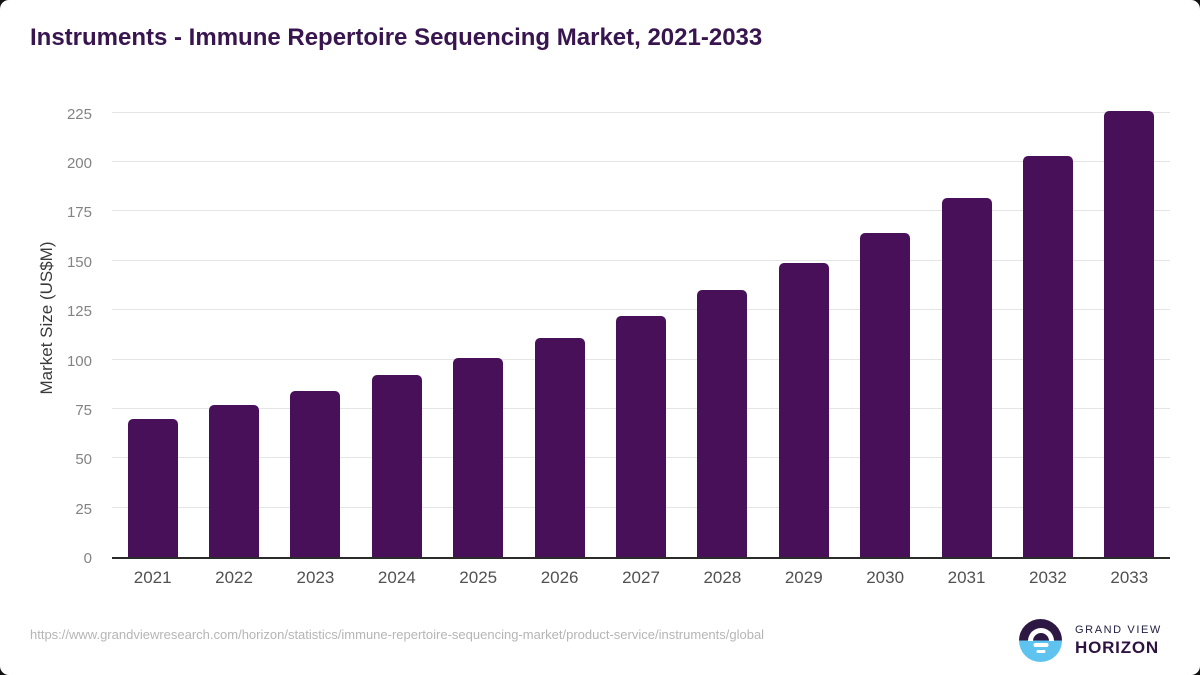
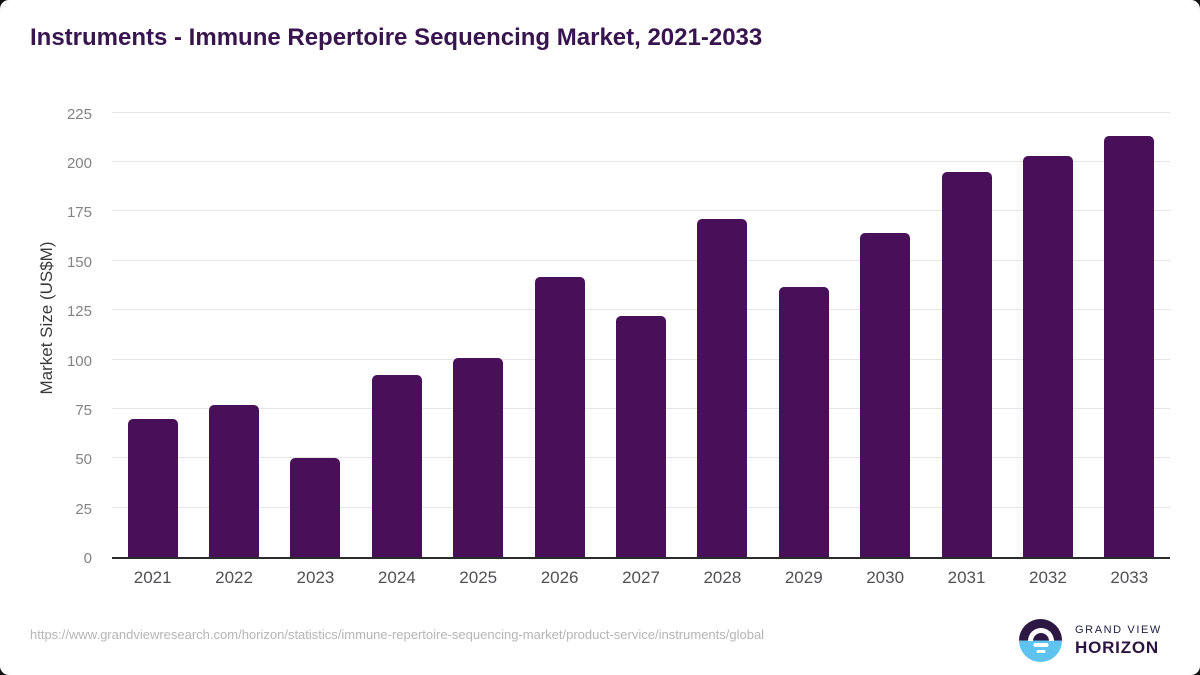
2023: 84 -> 50
2026: 111 -> 142
2028: 135 -> 171
2029: 149 -> 137
2031: 182 -> 195
2033: 226 -> 213
